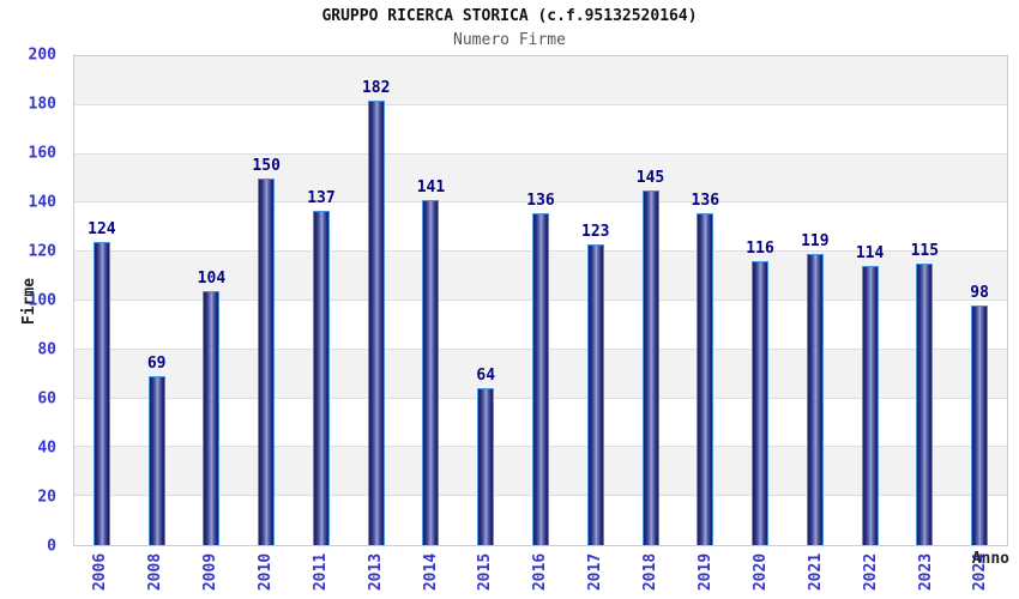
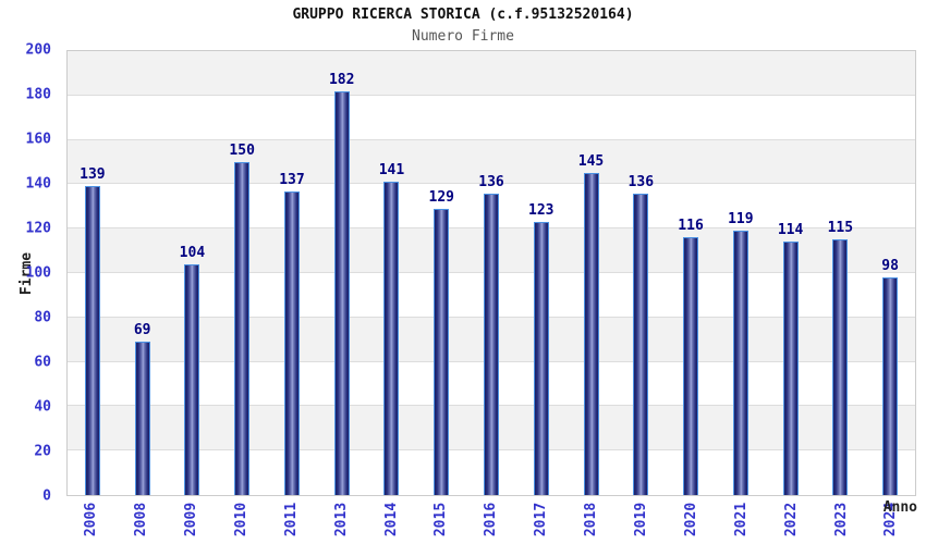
2006: 124 -> 139
2015: 64 -> 129
